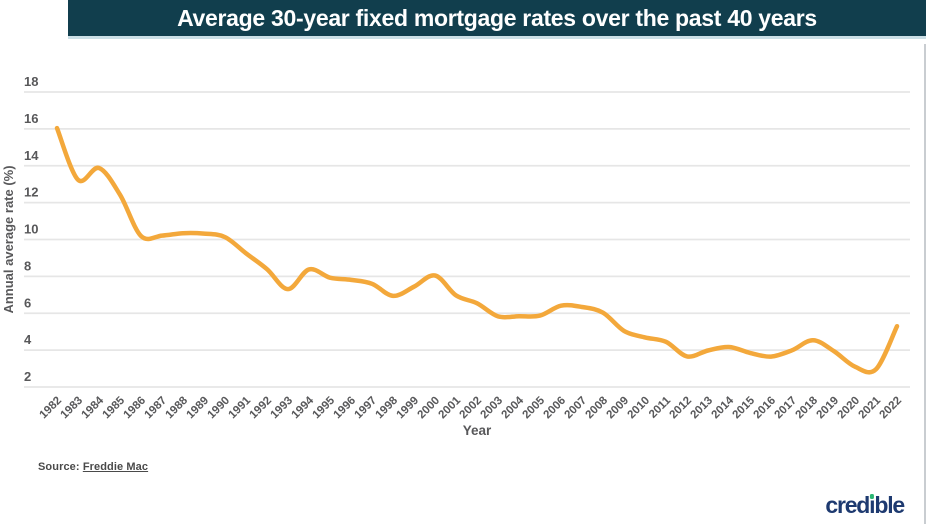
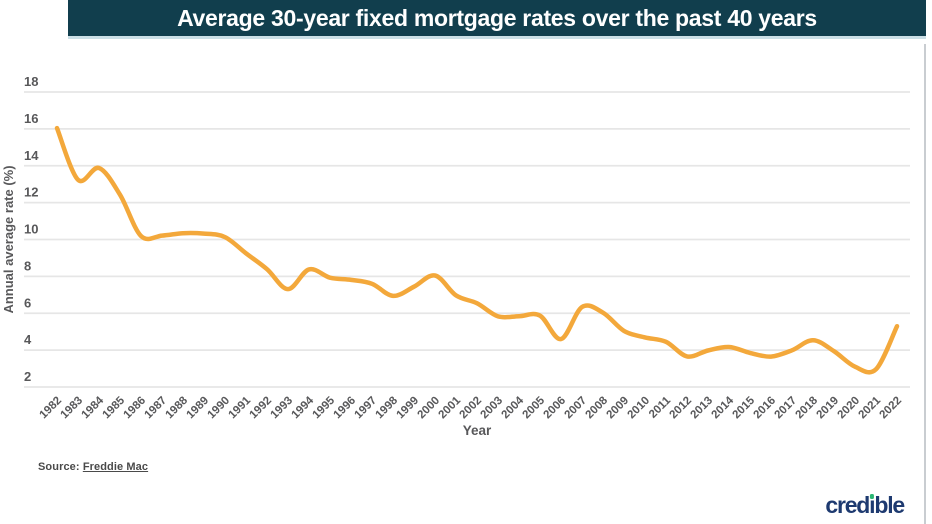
2006: 6.4 -> 4.6
